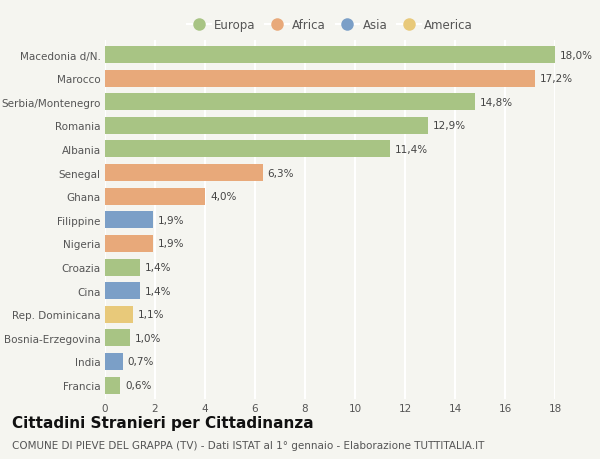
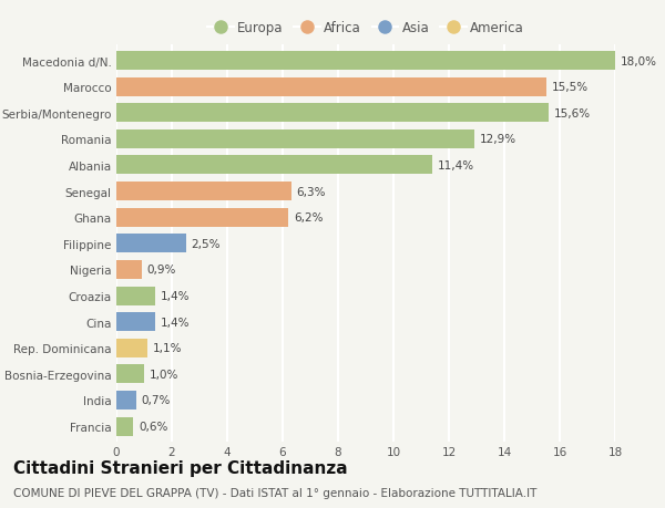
Marocco: 17,2% -> 15,5%
Serbia/Montenegro: 14,8% -> 15,6%
Ghana: 4,0% -> 6,2%
Filippine: 1,9% -> 2,5%
Nigeria: 1,9% -> 0,9%
